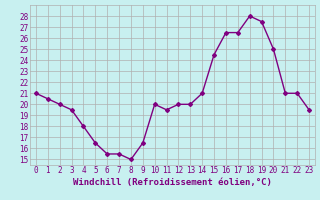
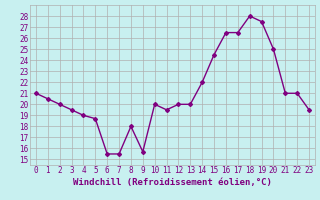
4: 18.0 -> 19.0
5: 16.5 -> 18.7
8: 15.0 -> 18.0
9: 16.5 -> 15.7
14: 21.0 -> 22.0
